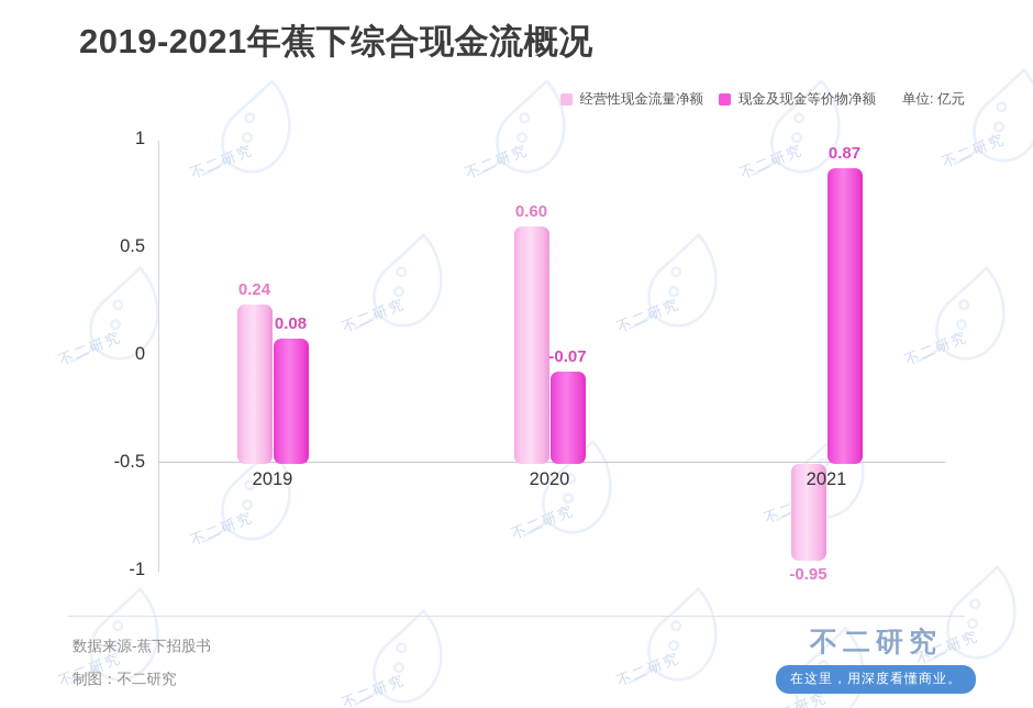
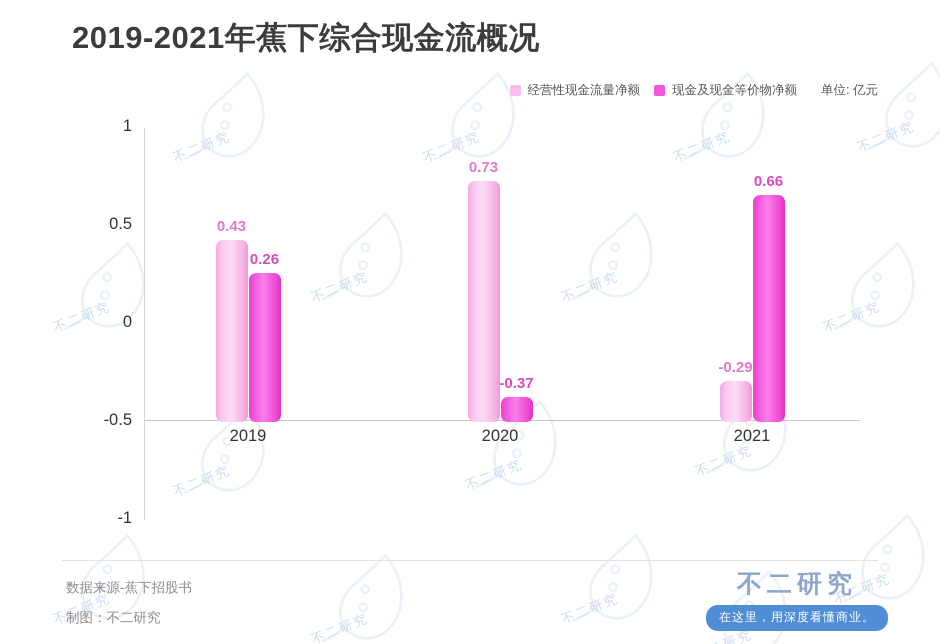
经营性现金流量净额/2019: 0.24 -> 0.43
现金及现金等价物净额/2019: 0.08 -> 0.26
经营性现金流量净额/2020: 0.60 -> 0.73
现金及现金等价物净额/2020: -0.07 -> -0.37
经营性现金流量净额/2021: -0.95 -> -0.29
现金及现金等价物净额/2021: 0.87 -> 0.66
